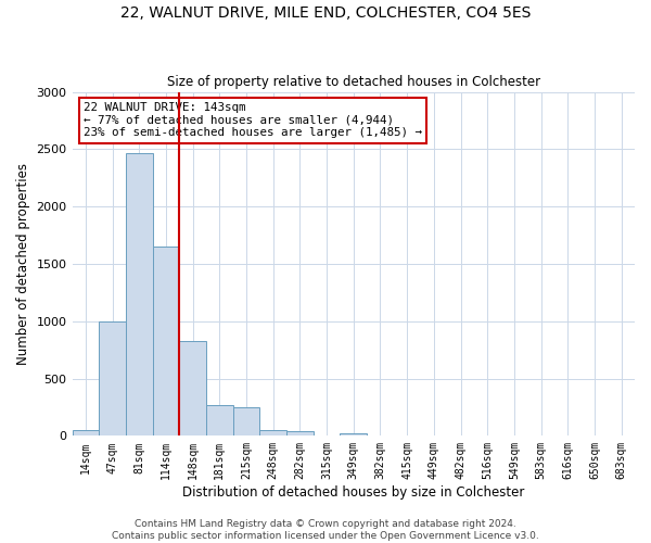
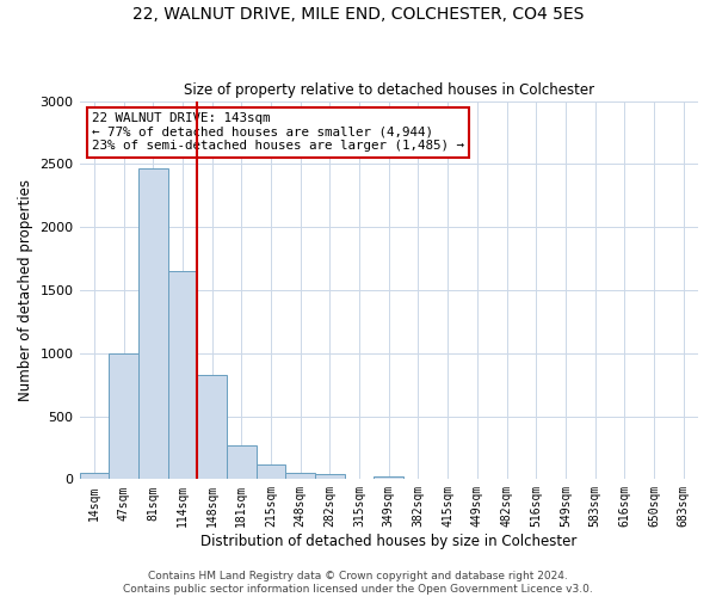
215sqm: 250 -> 120
